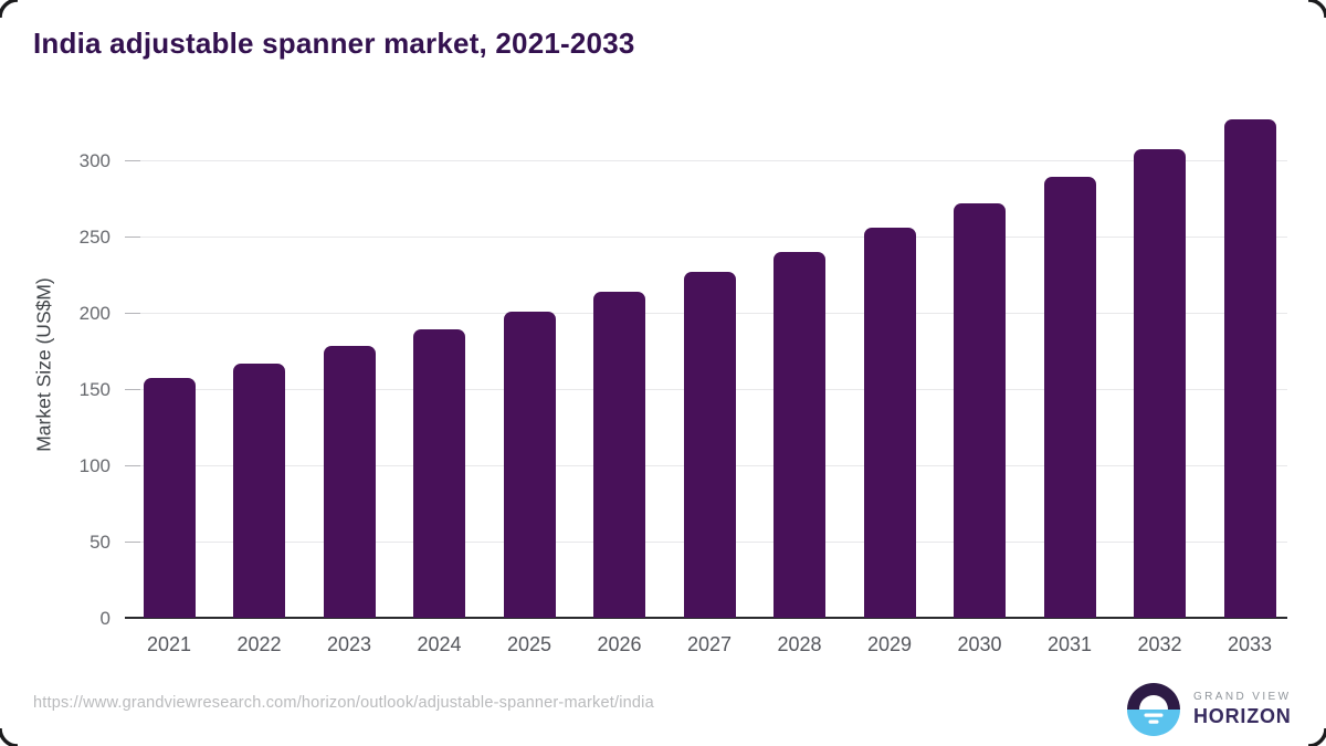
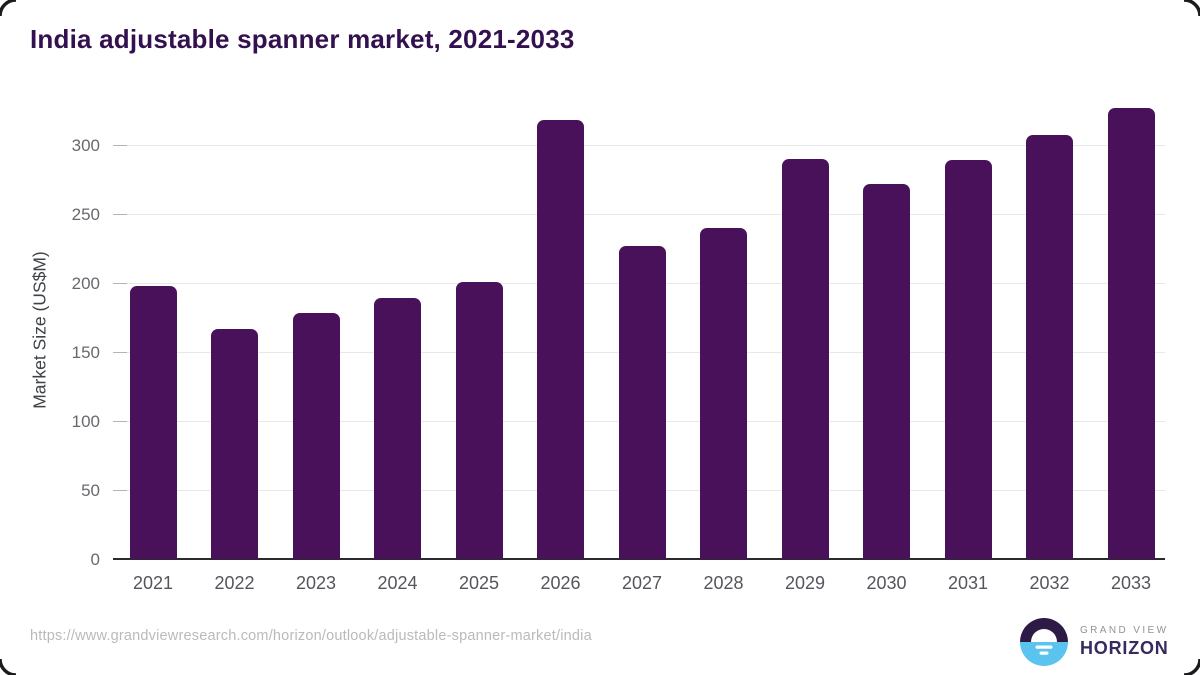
2021: 157 -> 198
2026: 214 -> 318
2029: 256 -> 290
